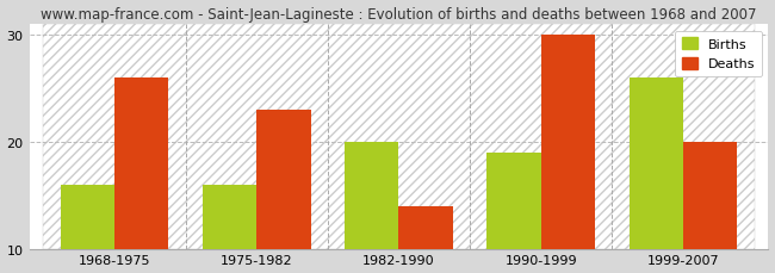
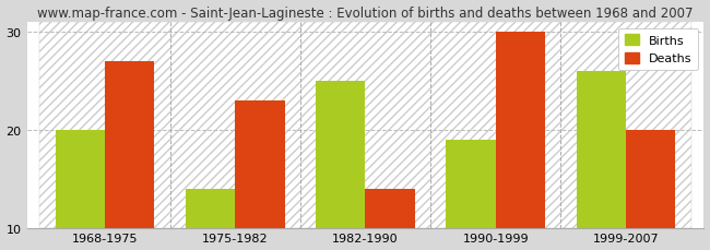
Births/1968-1975: 16 -> 20
Deaths/1968-1975: 26 -> 27
Births/1975-1982: 16 -> 14
Births/1982-1990: 20 -> 25
